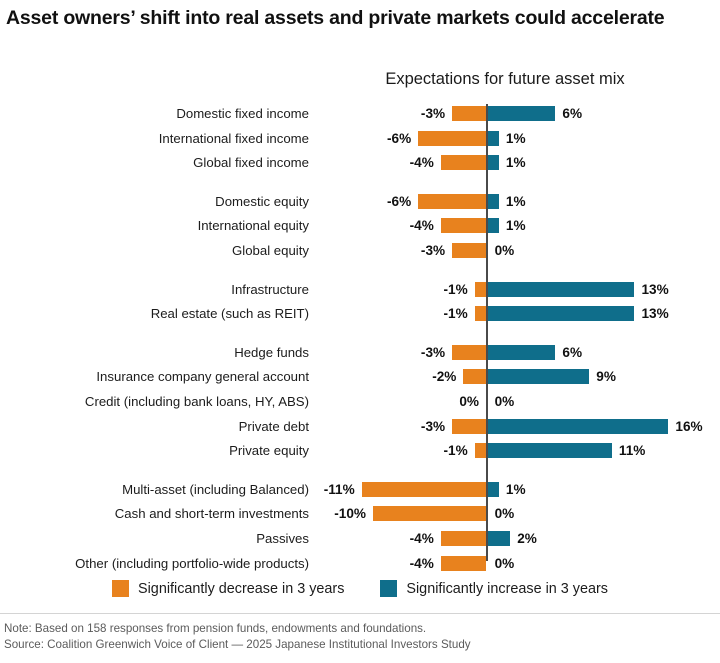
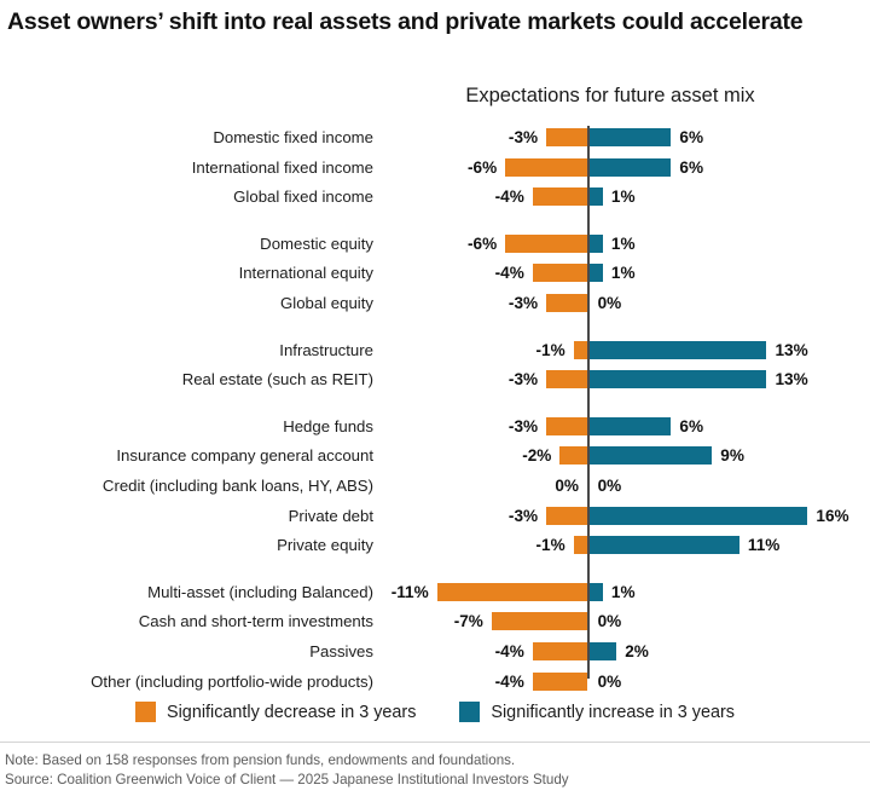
Significantly increase in 3 years/International fixed income: 1% -> 6%
Significantly decrease in 3 years/Real estate (such as REIT): -1% -> -3%
Significantly decrease in 3 years/Cash and short-term investments: -10% -> -7%
